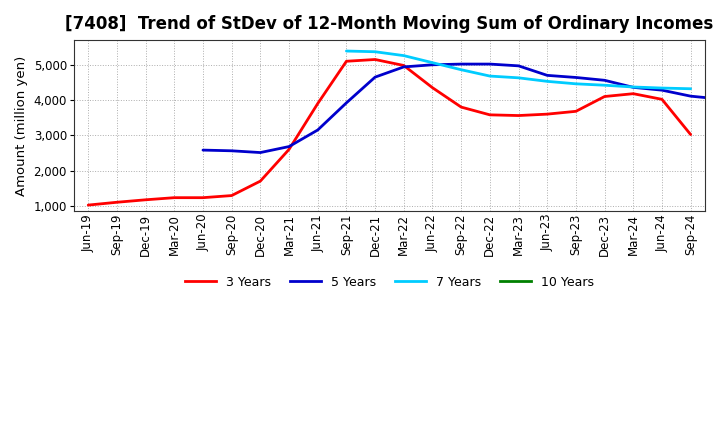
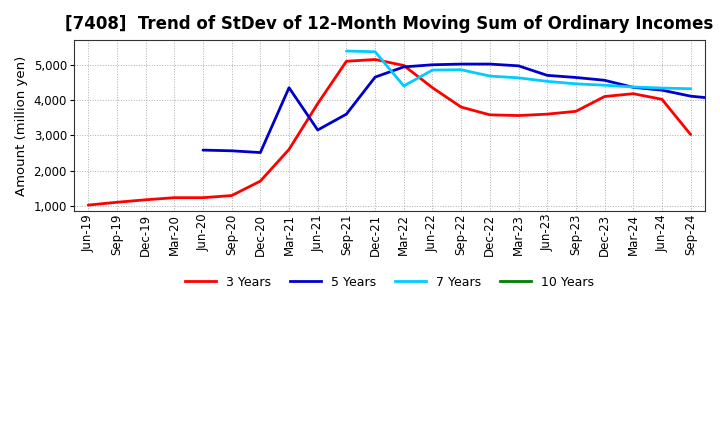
5 Years/Mar-21: 2,680 -> 4,350
5 Years/Sep-21: 3,920 -> 3,600
7 Years/Mar-22: 5,260 -> 4,400
7 Years/Jun-22: 5,060 -> 4,850
